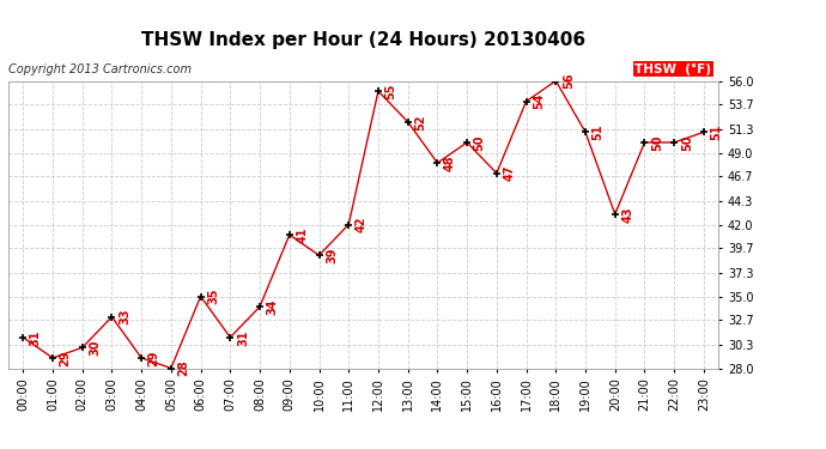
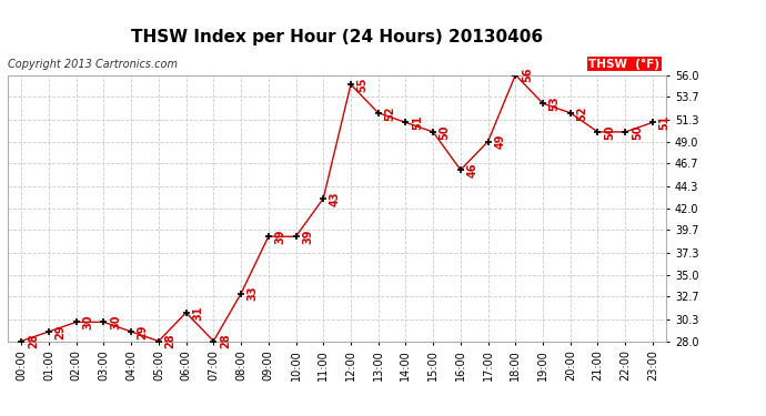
00:00: 31 -> 28
03:00: 33 -> 30
06:00: 35 -> 31
07:00: 31 -> 28
08:00: 34 -> 33
09:00: 41 -> 39
11:00: 42 -> 43
14:00: 48 -> 51
16:00: 47 -> 46
17:00: 54 -> 49
19:00: 51 -> 53
20:00: 43 -> 52
